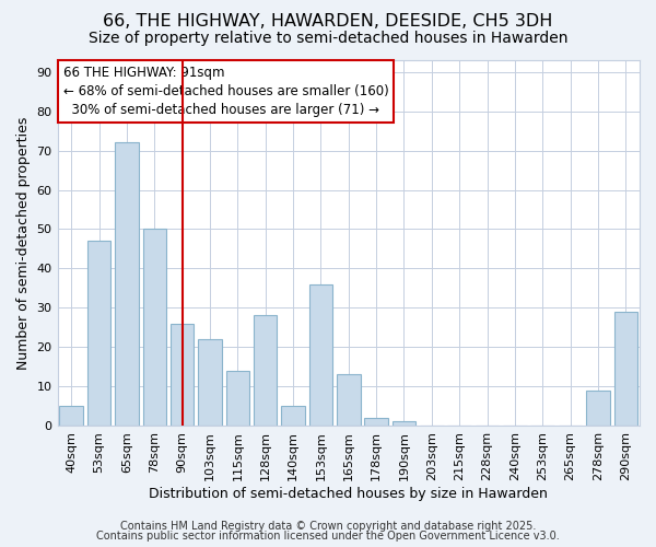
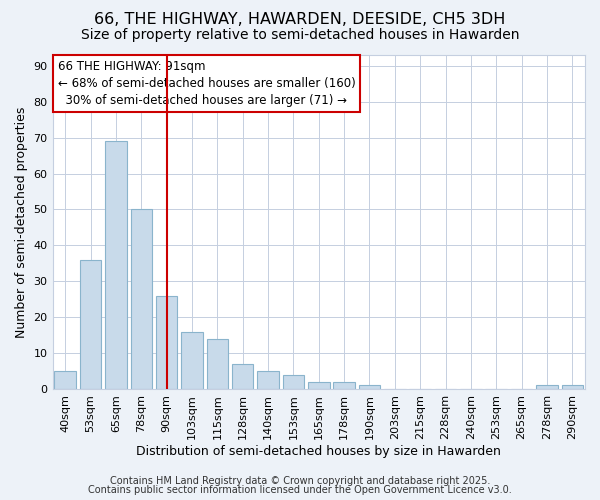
53sqm: 47 -> 36
65sqm: 72 -> 69
103sqm: 22 -> 16
128sqm: 28 -> 7
153sqm: 36 -> 4
165sqm: 13 -> 2
278sqm: 9 -> 1
290sqm: 29 -> 1
